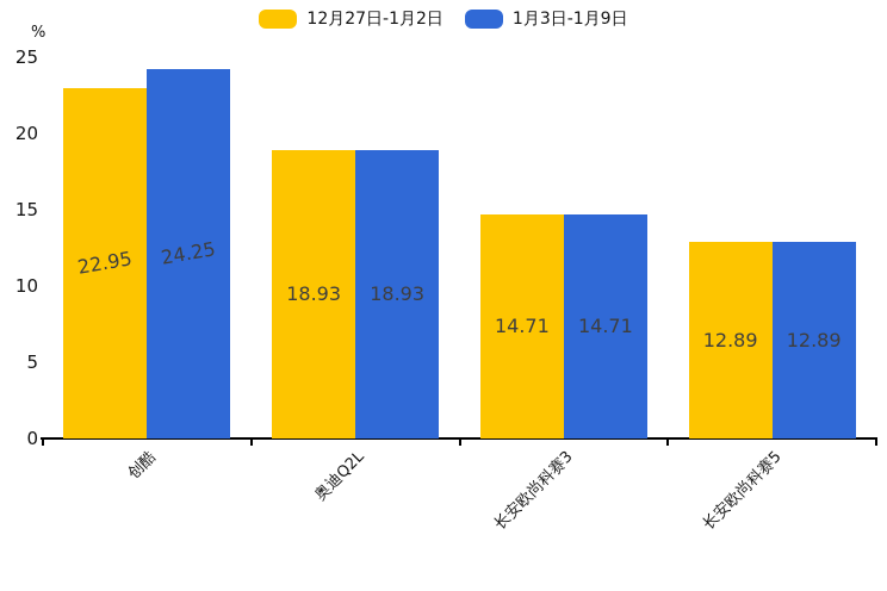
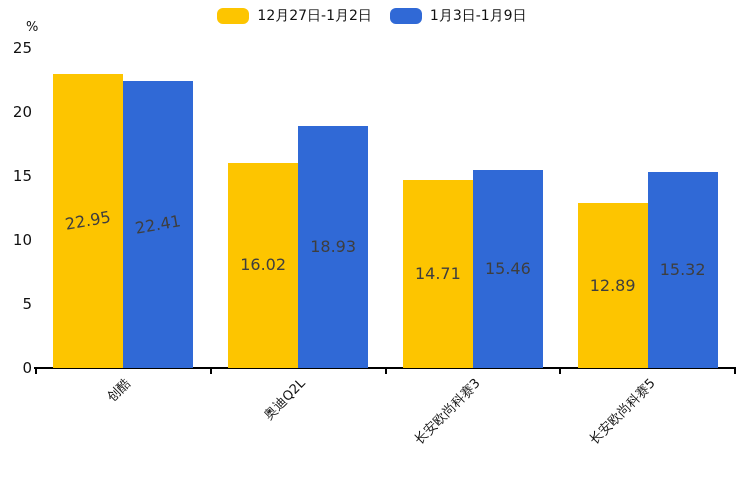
1月3日-1月9日/创酷: 24.25 -> 22.41
12月27日-1月2日/奥迪Q2L: 18.93 -> 16.02
1月3日-1月9日/长安欧尚科赛3: 14.71 -> 15.46
1月3日-1月9日/长安欧尚科赛5: 12.89 -> 15.32
